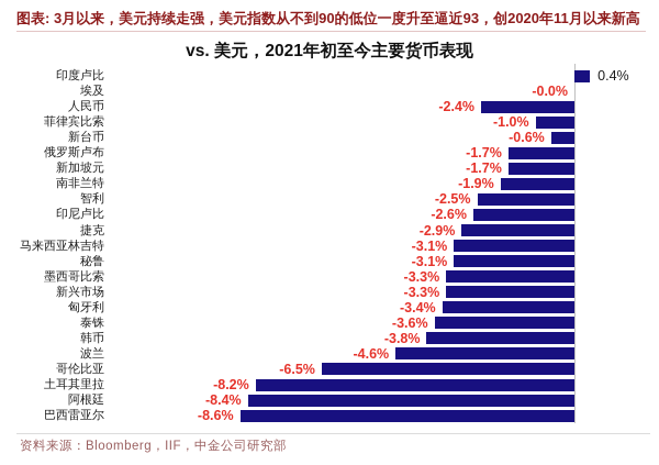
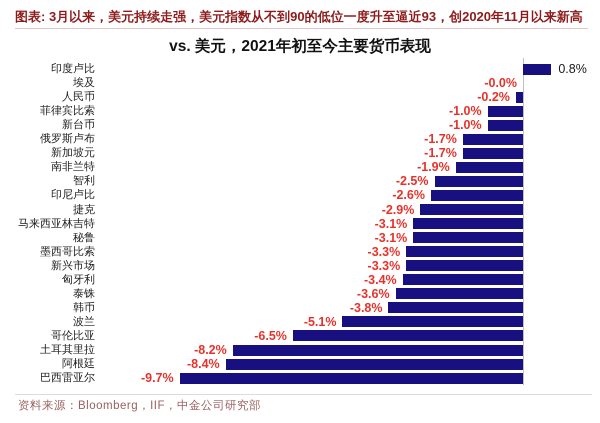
印度卢比: 0.4% -> 0.8%
人民币: -2.4% -> -0.2%
新台币: -0.6% -> -1.0%
波兰: -4.6% -> -5.1%
巴西雷亚尔: -8.6% -> -9.7%
